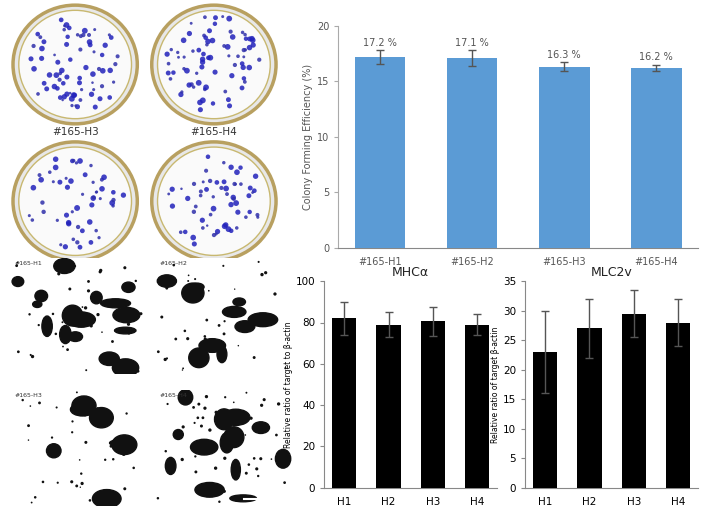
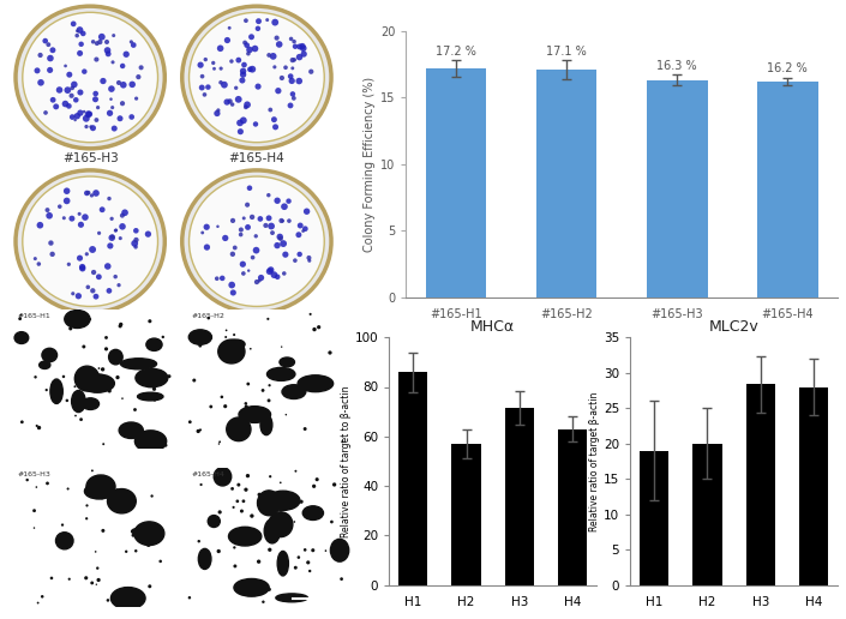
MHCα/H1: 82.0 -> 86.0
MHCα/H2: 79.0 -> 57.0
MHCα/H3: 80.5 -> 71.5
MHCα/H4: 79.0 -> 63.0
MLC2v/H1: 23.0 -> 19.0
MLC2v/H2: 27.0 -> 20.0
MLC2v/H3: 29.5 -> 28.4
